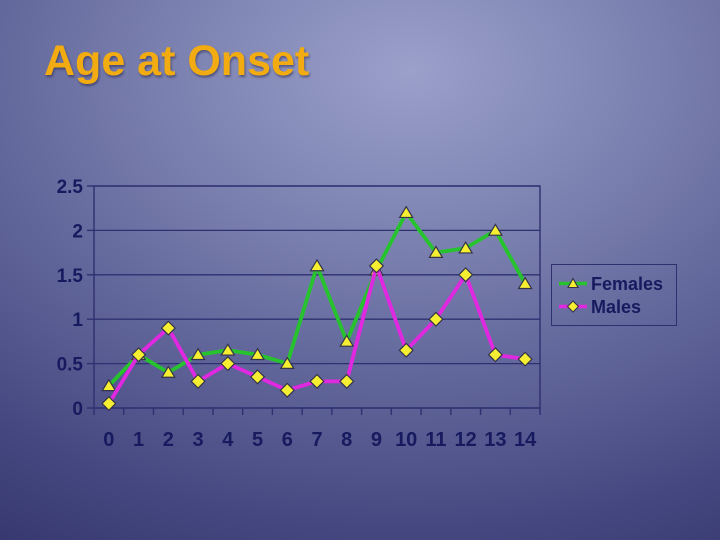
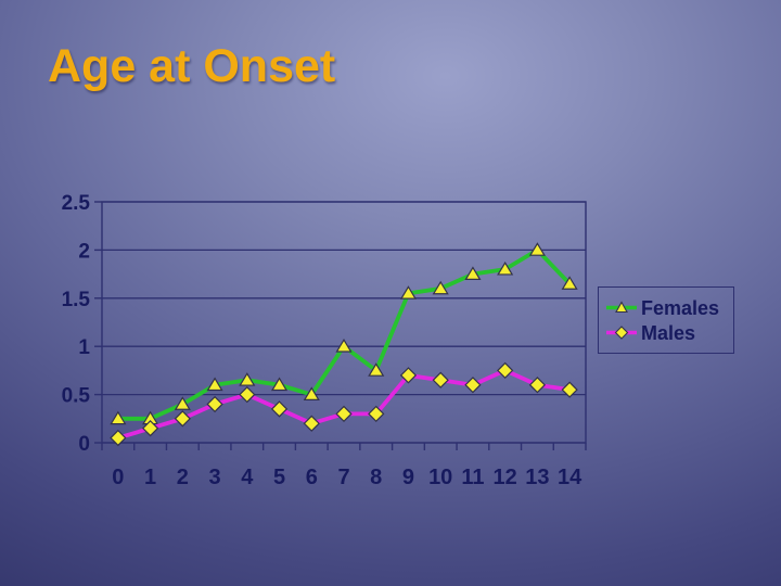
Females/1: 0.6 -> 0.2
Males/1: 0.6 -> 0.1
Males/2: 0.9 -> 0.2
Males/3: 0.3 -> 0.4
Females/7: 1.6 -> 1.0
Males/9: 1.6 -> 0.7
Females/10: 2.2 -> 1.6
Males/11: 1.0 -> 0.6
Males/12: 1.5 -> 0.8
Females/14: 1.4 -> 1.6
